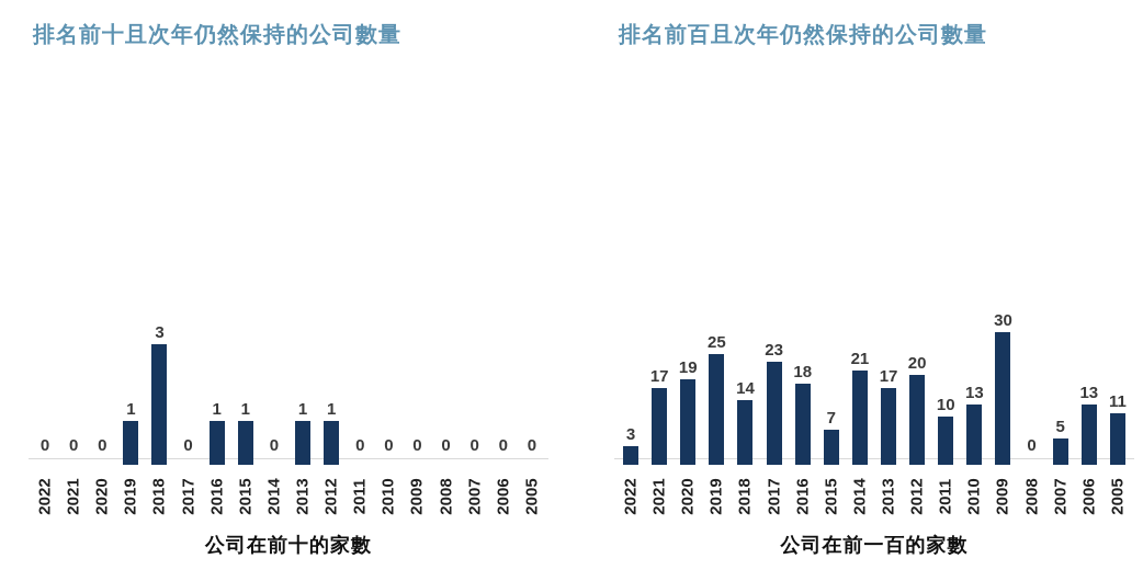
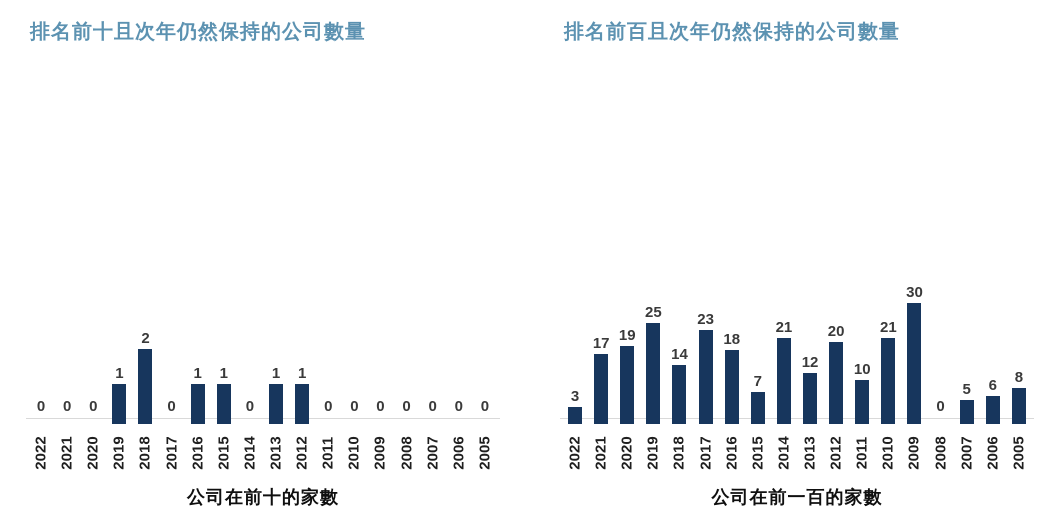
排名前十且次年仍然保持的公司數量/2018: 3 -> 2
排名前百且次年仍然保持的公司數量/2013: 17 -> 12
排名前百且次年仍然保持的公司數量/2010: 13 -> 21
排名前百且次年仍然保持的公司數量/2006: 13 -> 6
排名前百且次年仍然保持的公司數量/2005: 11 -> 8
